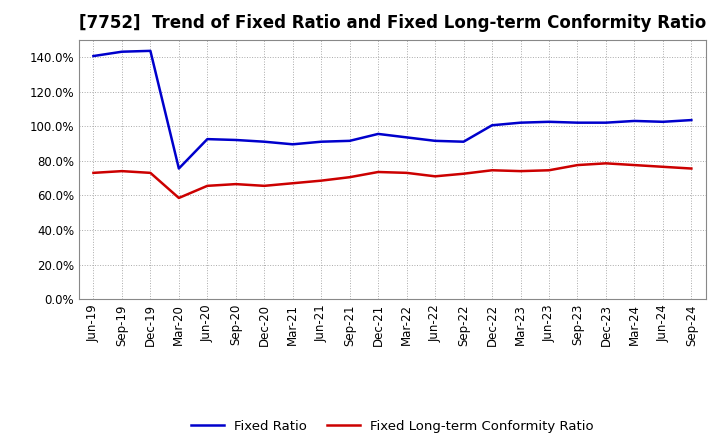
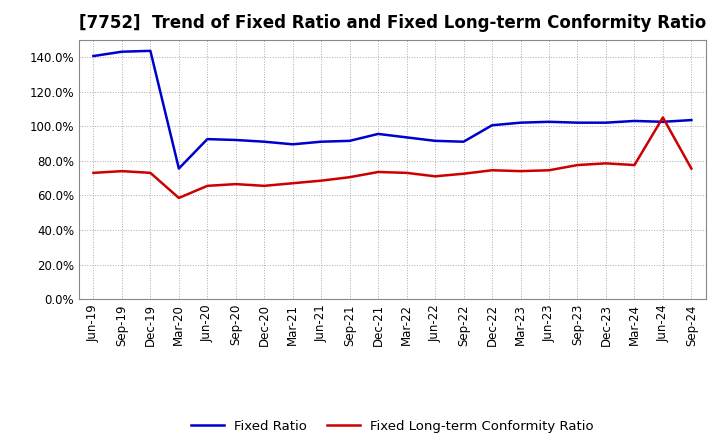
Fixed Long-term Conformity Ratio/Jun-24: 76% -> 105%
